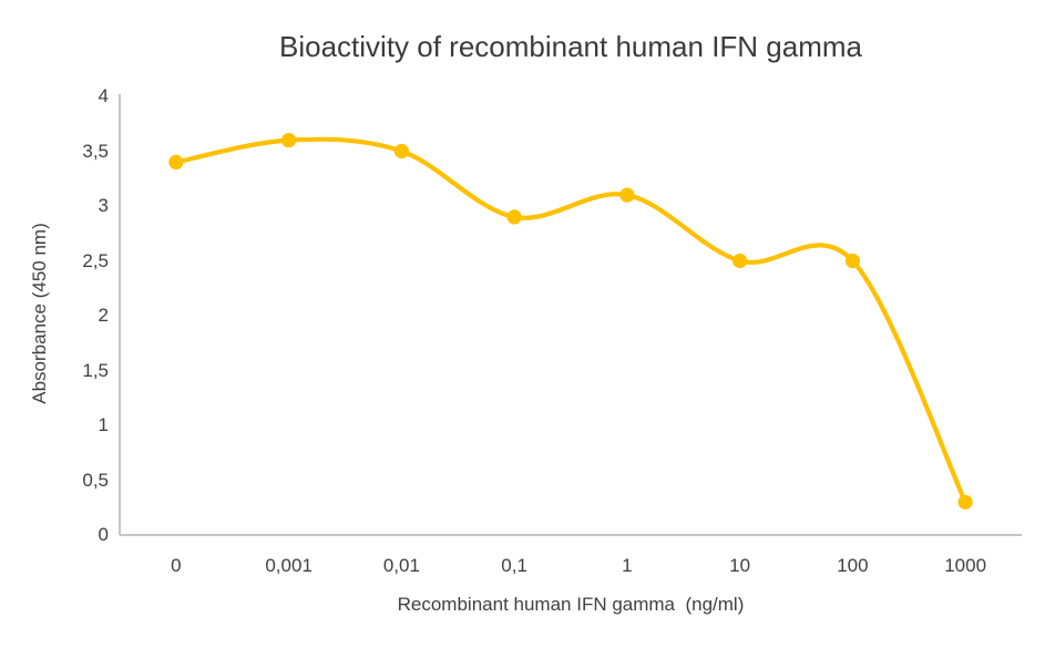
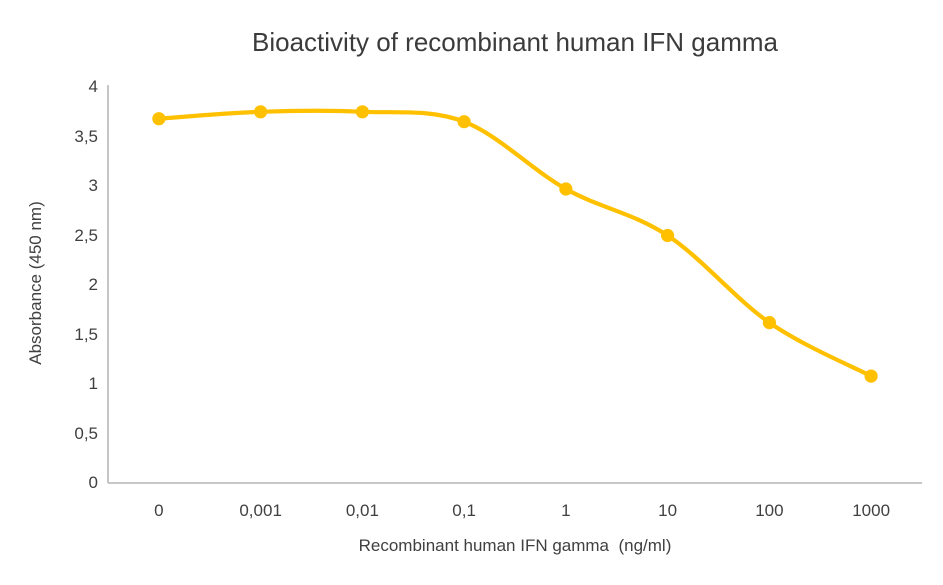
0: 3.4 -> 3.7
0,001: 3.6 -> 3.8
0,01: 3.5 -> 3.8
0,1: 2.9 -> 3.6
1: 3.1 -> 3.0
100: 2.5 -> 1.6
1000: 0.3 -> 1.1
